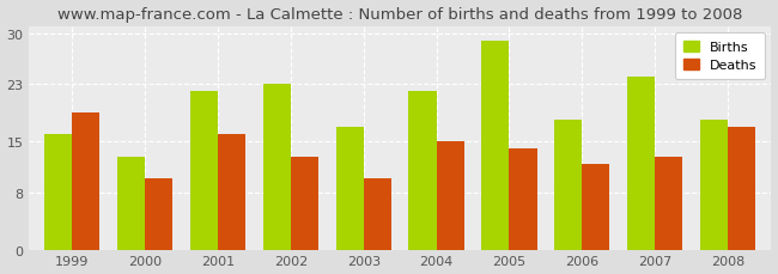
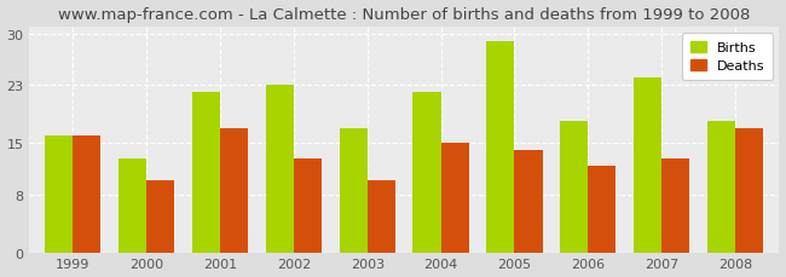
Deaths/1999: 19 -> 16
Deaths/2001: 16 -> 17
